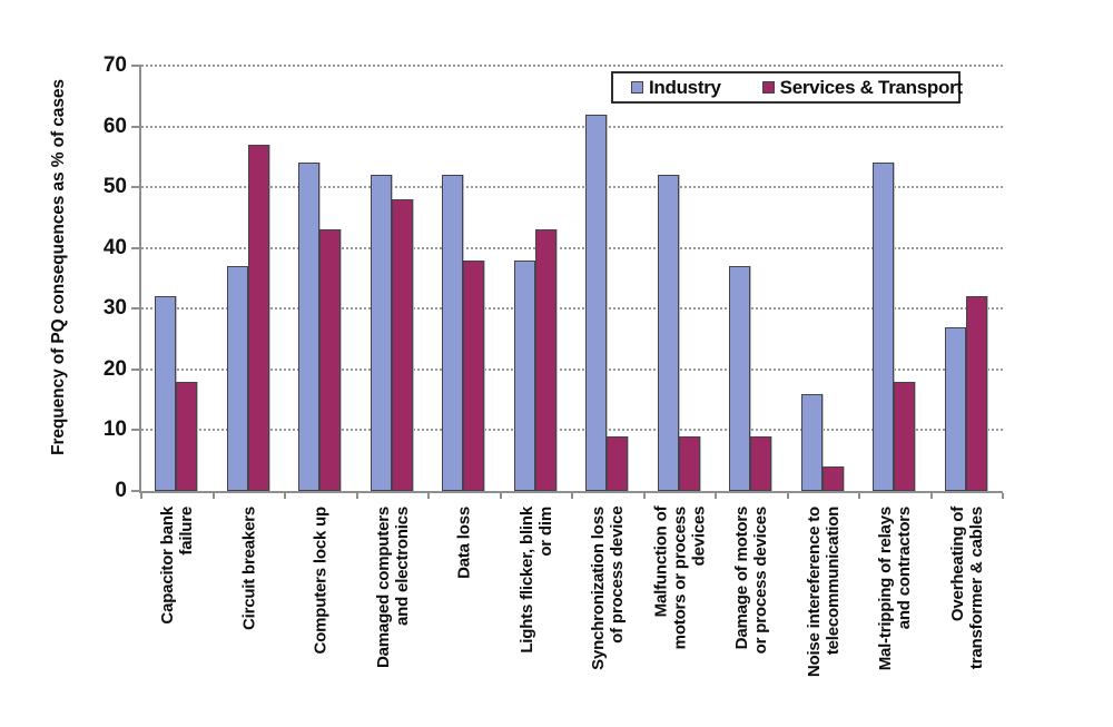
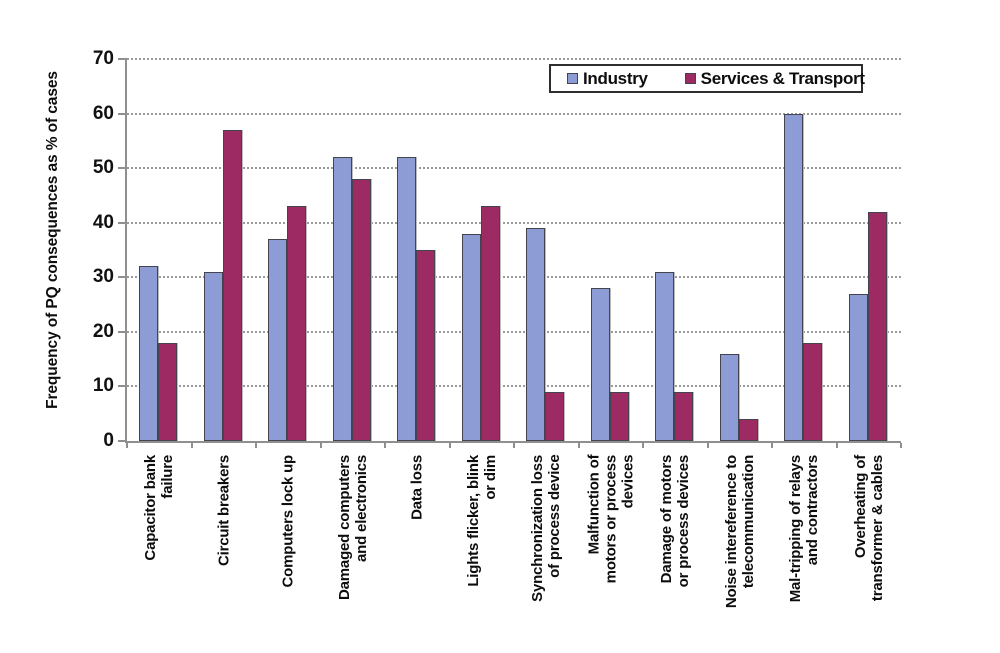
Industry/Circuit breakers: 37 -> 31
Industry/Computers lock up: 54 -> 37
Services & Transport/Data loss: 38 -> 35
Industry/Synchronization loss of process device: 62 -> 39
Industry/Malfunction of motors or process devices: 52 -> 28
Industry/Damage of motors or process devices: 37 -> 31
Industry/Mal-tripping of relays and contractors: 54 -> 60
Services & Transport/Overheating of transformer & cables: 32 -> 42
